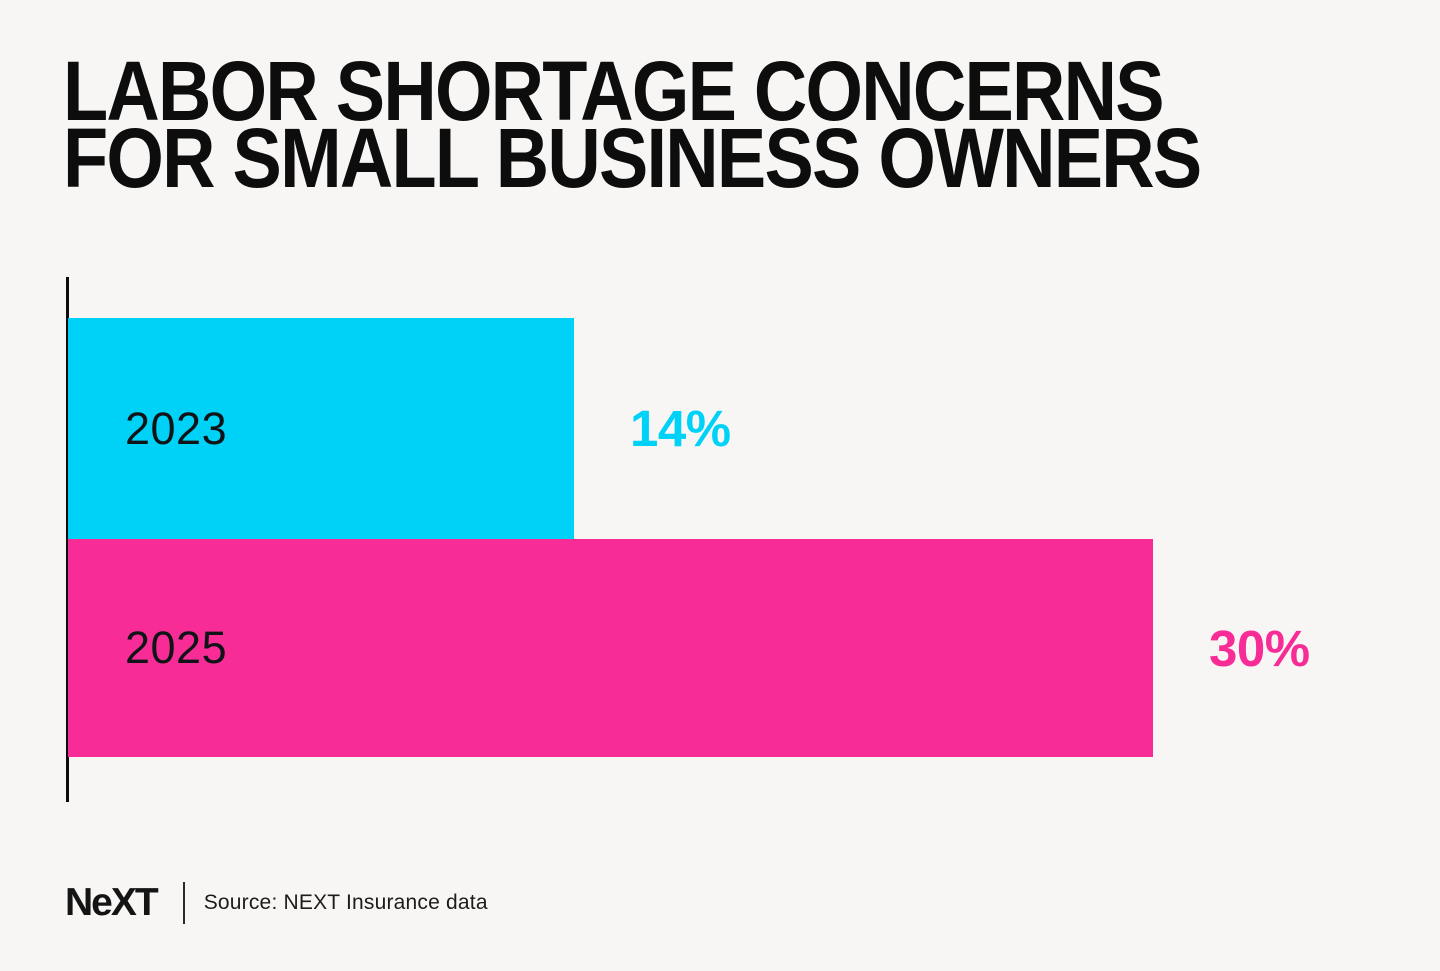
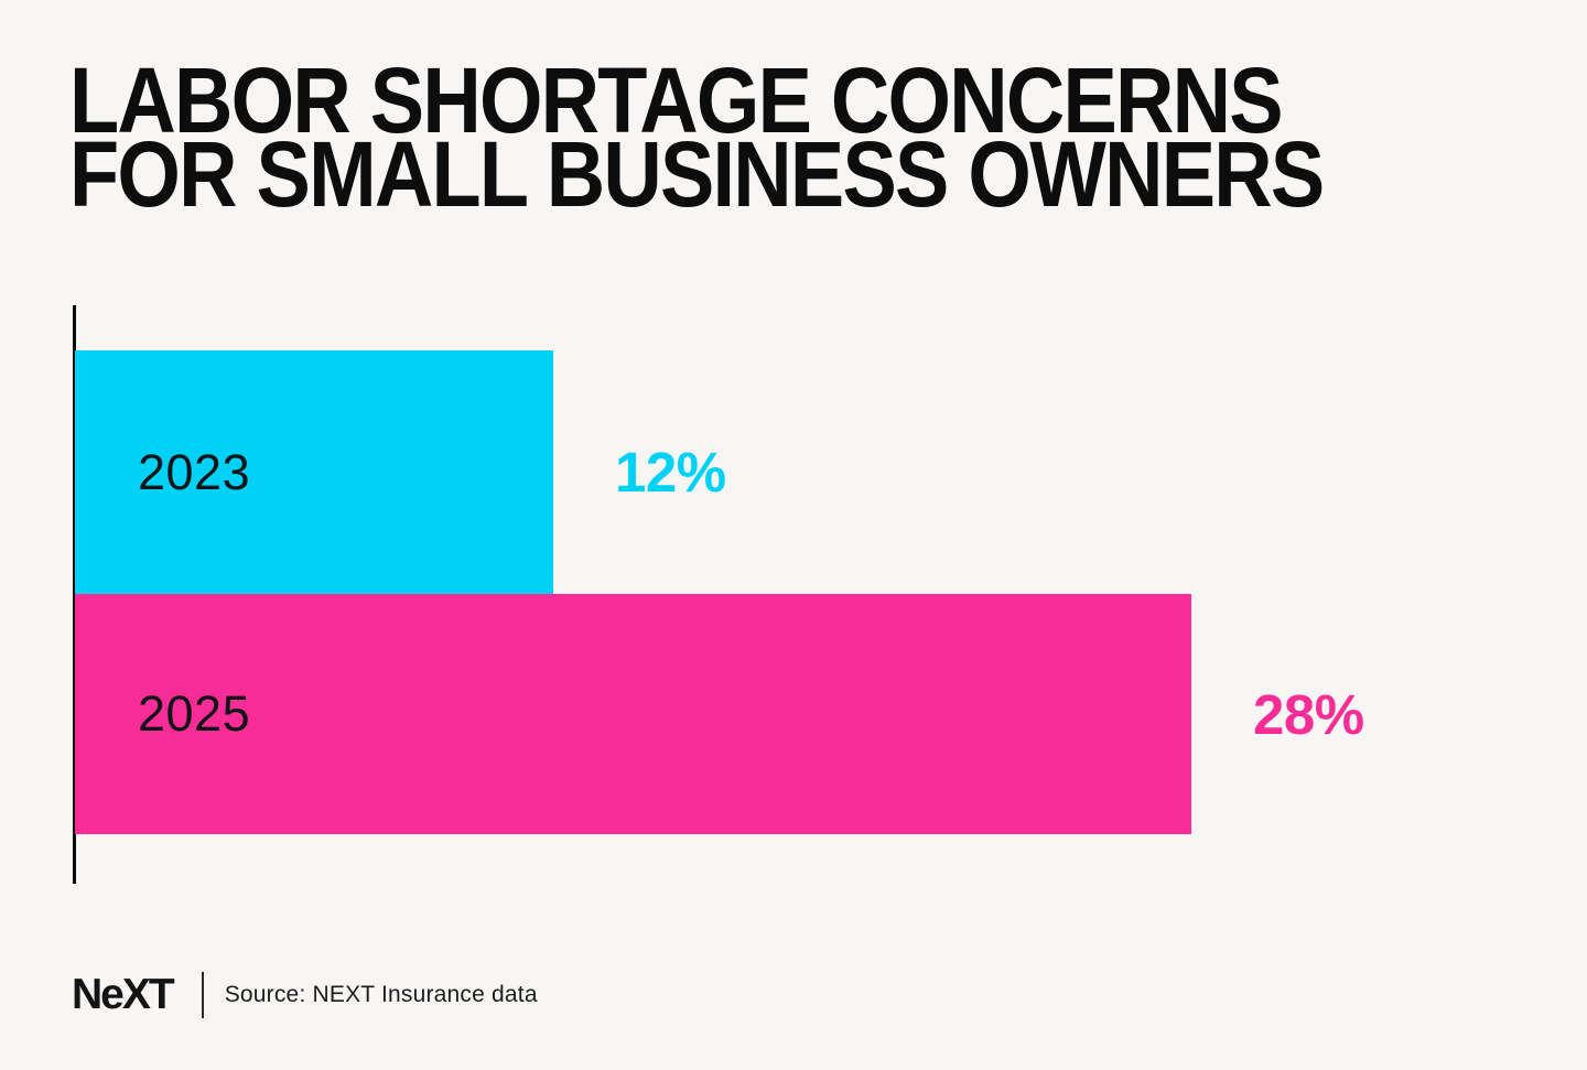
2023: 14% -> 12%
2025: 30% -> 28%
